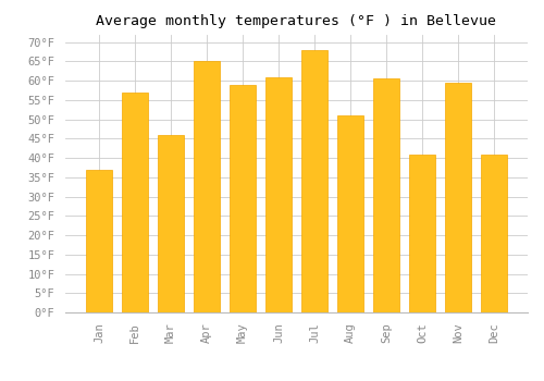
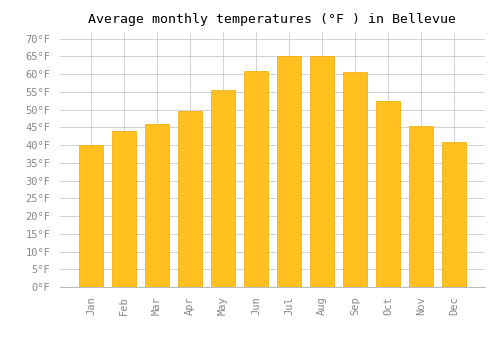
Jan: 37.0°F -> 40.0°F
Feb: 57.0°F -> 44.0°F
Apr: 65.0°F -> 49.5°F
May: 59.0°F -> 55.5°F
Jul: 68.0°F -> 65.0°F
Aug: 51.0°F -> 65.0°F
Oct: 41.0°F -> 52.5°F
Nov: 59.5°F -> 45.5°F
